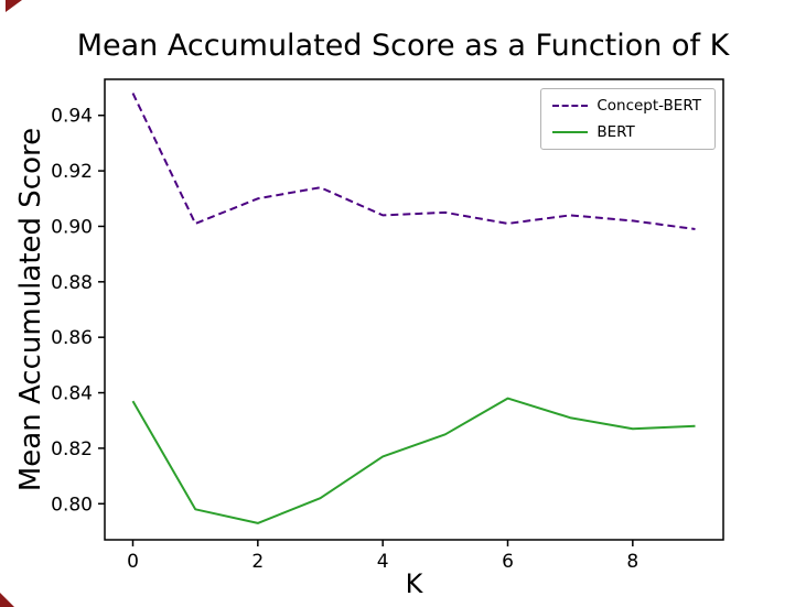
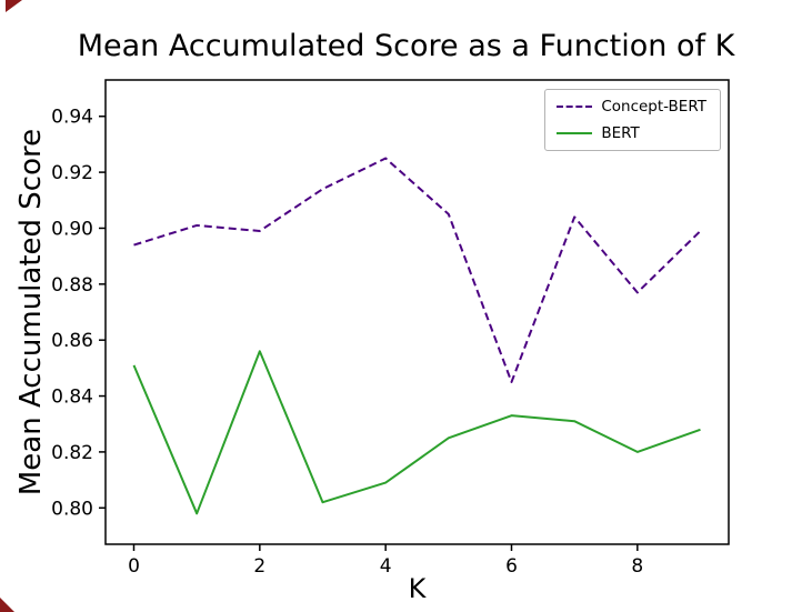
Concept-BERT/0: 0.948 -> 0.894
BERT/0: 0.837 -> 0.851
Concept-BERT/2: 0.910 -> 0.899
BERT/2: 0.793 -> 0.856
Concept-BERT/4: 0.904 -> 0.925
BERT/4: 0.817 -> 0.809
Concept-BERT/6: 0.901 -> 0.845
BERT/6: 0.838 -> 0.833
Concept-BERT/8: 0.902 -> 0.877
BERT/8: 0.827 -> 0.820
